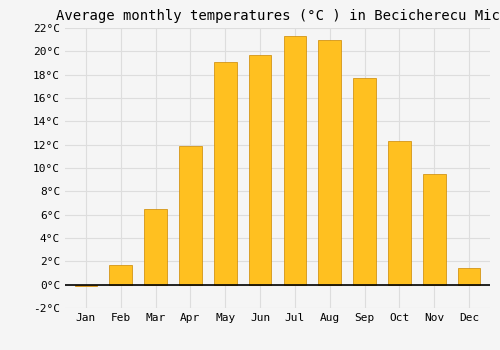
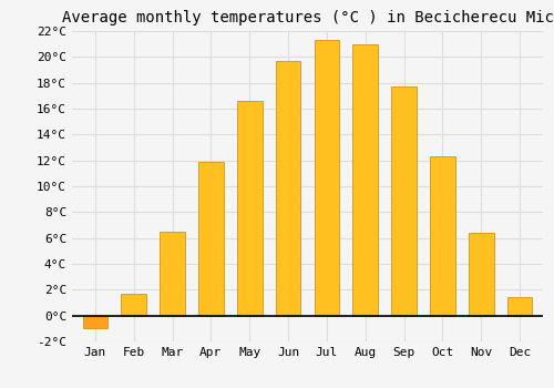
Jan: -0.1°C -> -1.0°C
May: 19.1°C -> 16.6°C
Nov: 9.5°C -> 6.4°C
